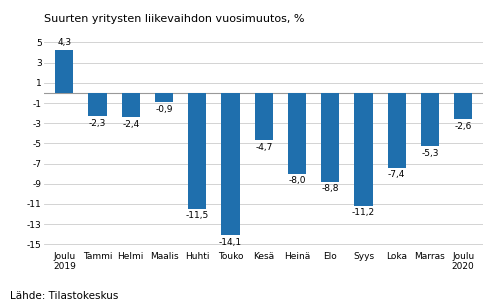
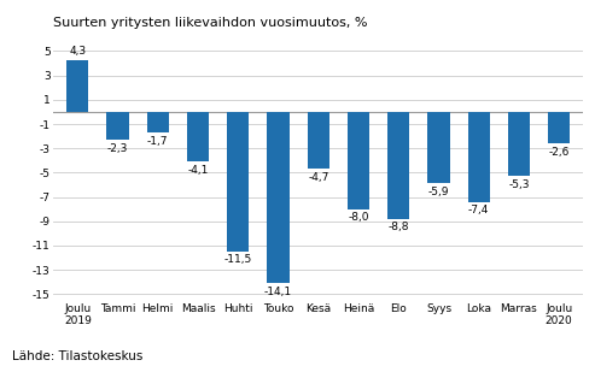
Helmi: -2,4 -> -1,7
Maalis: -0,9 -> -4,1
Syys: -11,2 -> -5,9
